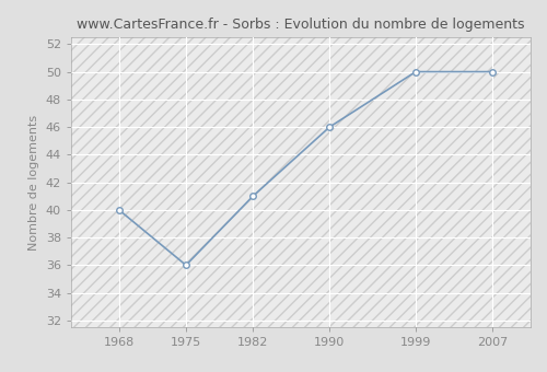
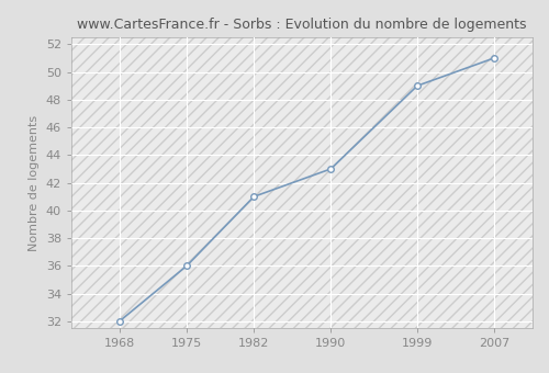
1968: 40 -> 32
1990: 46 -> 43
1999: 50 -> 49
2007: 50 -> 51
